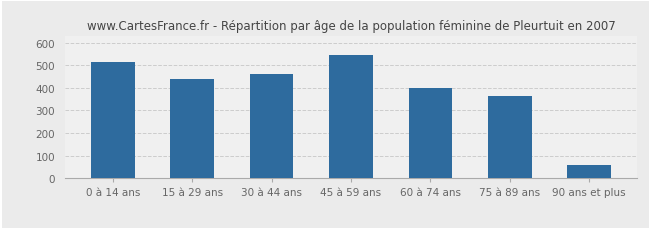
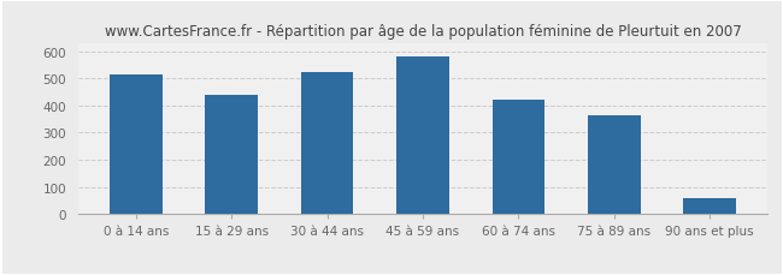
30 à 44 ans: 460 -> 525
45 à 59 ans: 545 -> 580
60 à 74 ans: 400 -> 423
